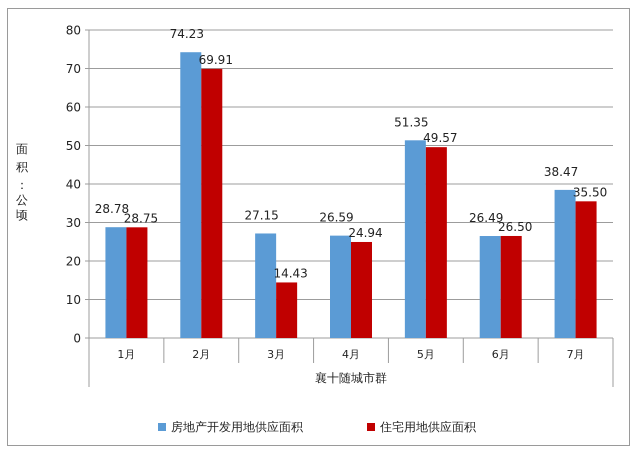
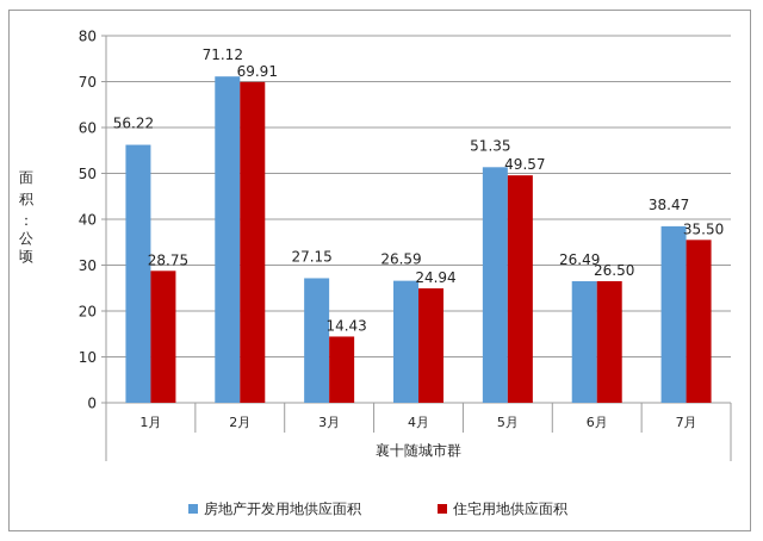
房地产开发用地供应面积/1月: 28.78 -> 56.22
房地产开发用地供应面积/2月: 74.23 -> 71.12
